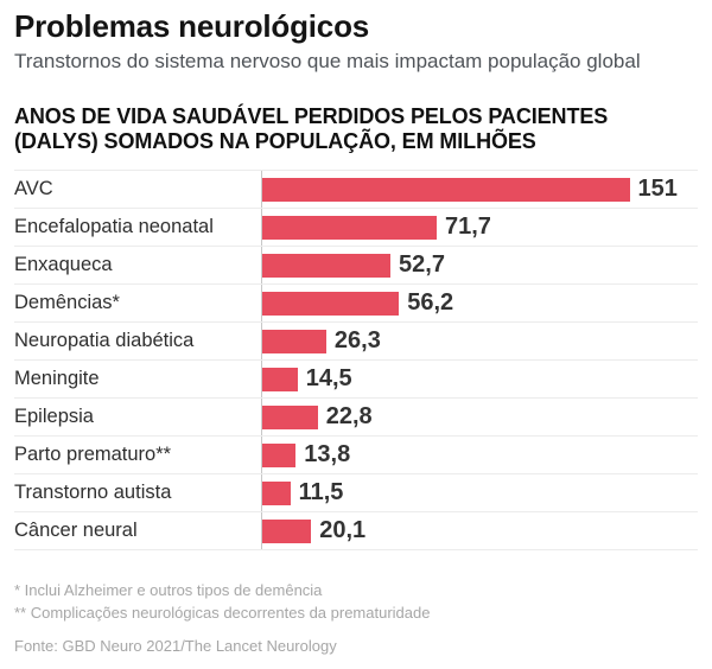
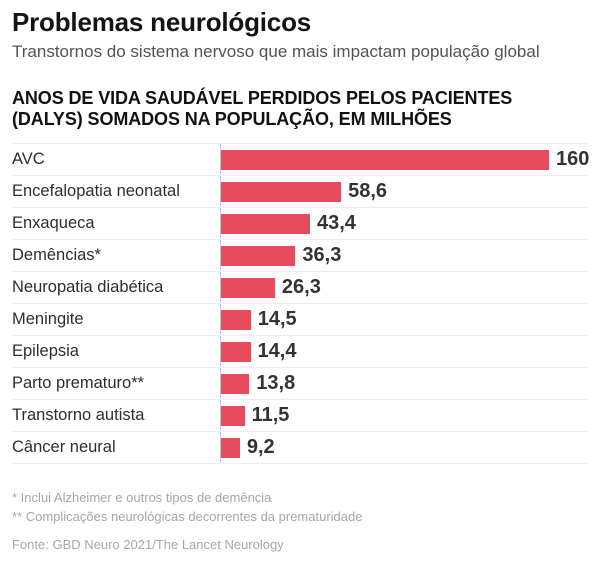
AVC: 151 -> 160
Encefalopatia neonatal: 71,7 -> 58,6
Enxaqueca: 52,7 -> 43,4
Demências*: 56,2 -> 36,3
Epilepsia: 22,8 -> 14,4
Câncer neural: 20,1 -> 9,2
